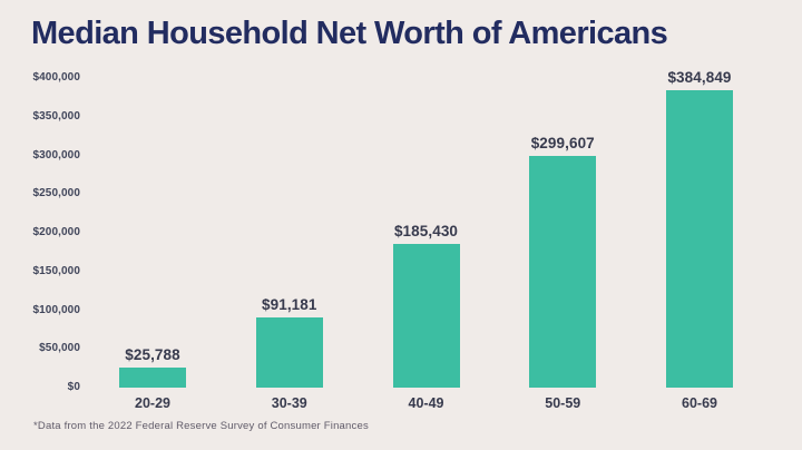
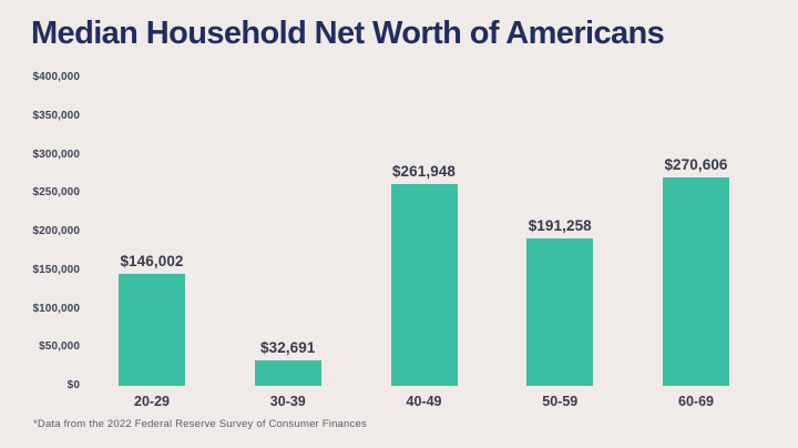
20-29: $25,788 -> $146,002
30-39: $91,181 -> $32,691
40-49: $185,430 -> $261,948
50-59: $299,607 -> $191,258
60-69: $384,849 -> $270,606
